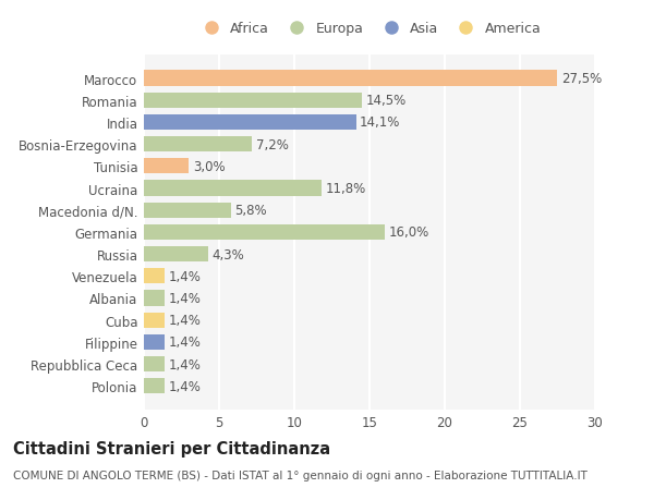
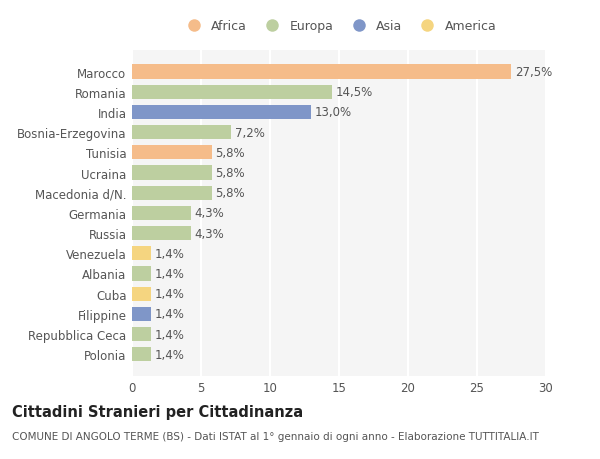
India: 14,1% -> 13,0%
Tunisia: 3,0% -> 5,8%
Ucraina: 11,8% -> 5,8%
Germania: 16,0% -> 4,3%
